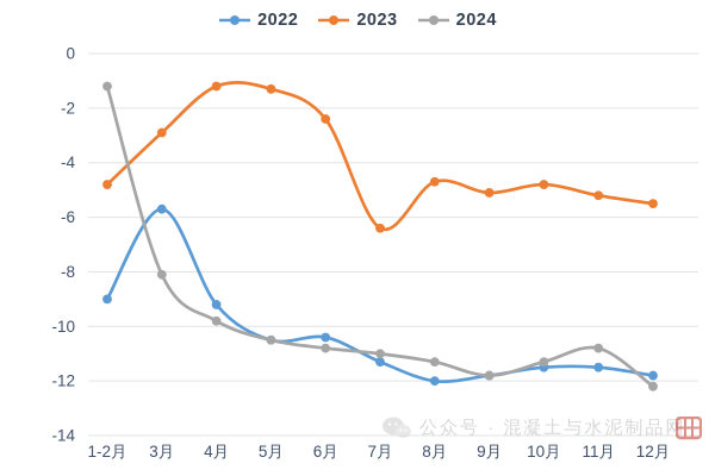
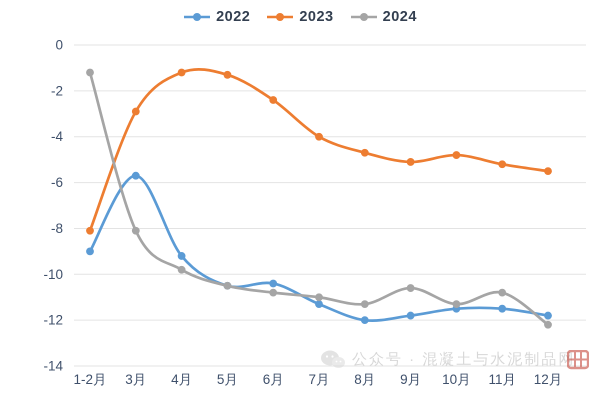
2023/1-2月: -4.8 -> -8.1
2023/7月: -6.4 -> -4.0
2024/9月: -11.8 -> -10.6
